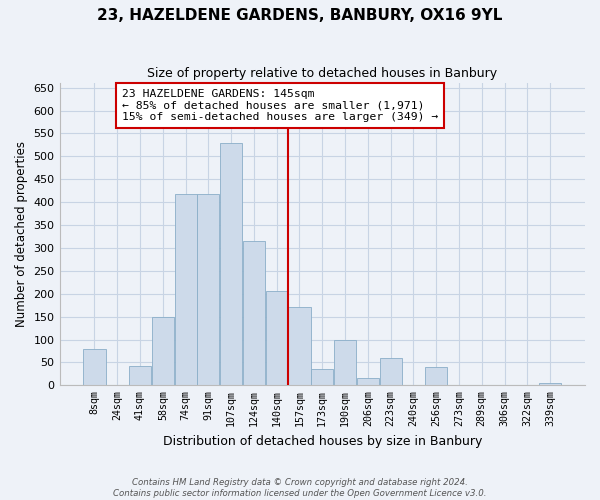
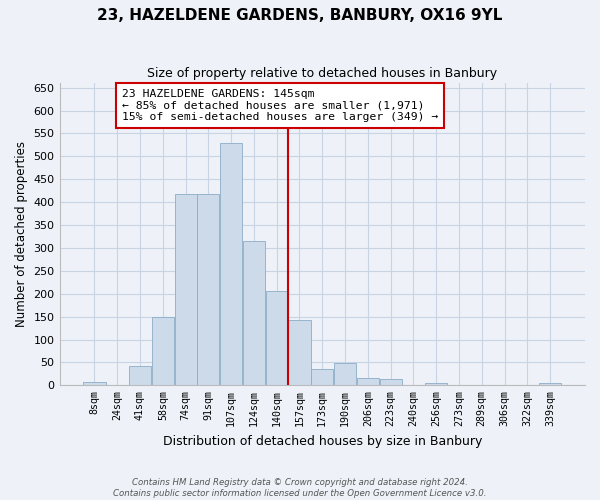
8sqm: 80 -> 8
157sqm: 170 -> 143
190sqm: 100 -> 49
223sqm: 60 -> 14
256sqm: 40 -> 5
